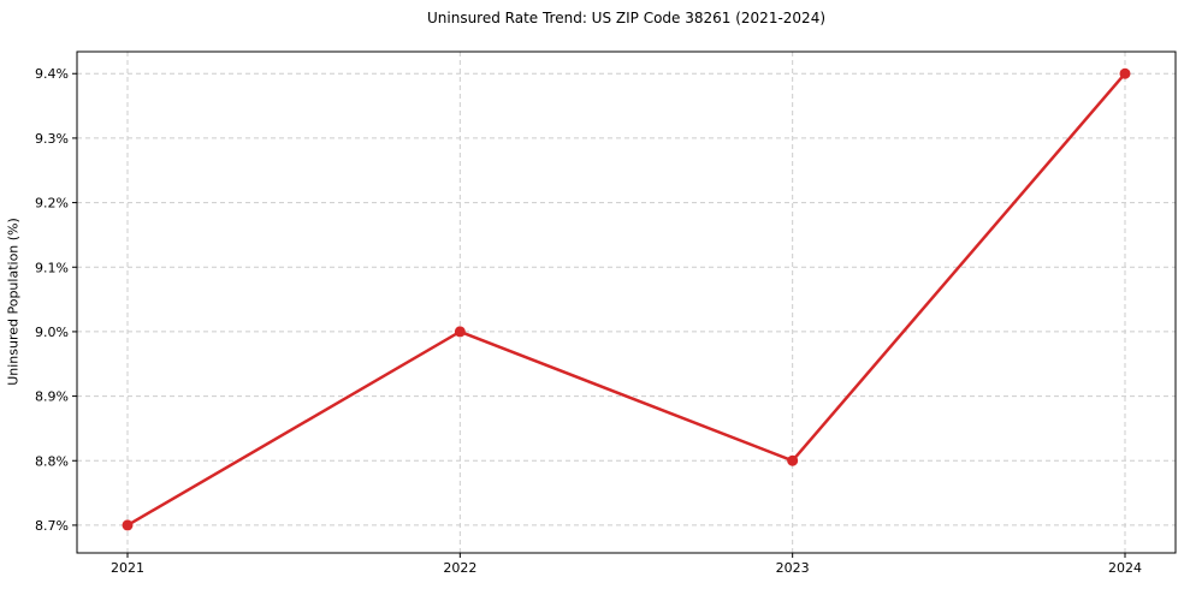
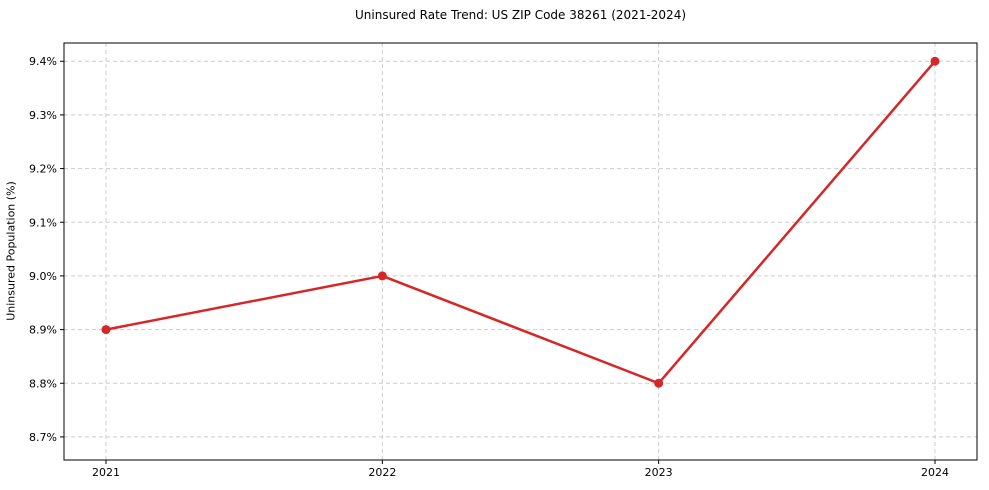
2021: 8.7% -> 8.9%
